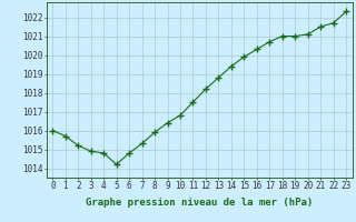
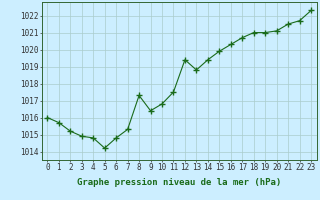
8: 1015.9 -> 1017.3
12: 1018.2 -> 1019.4
